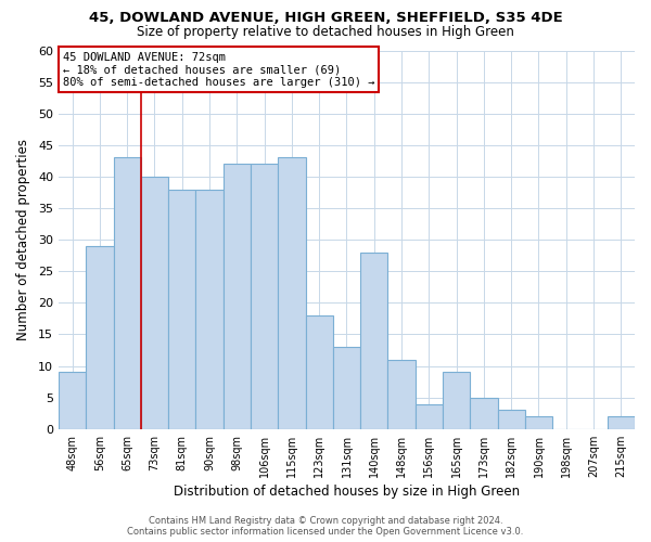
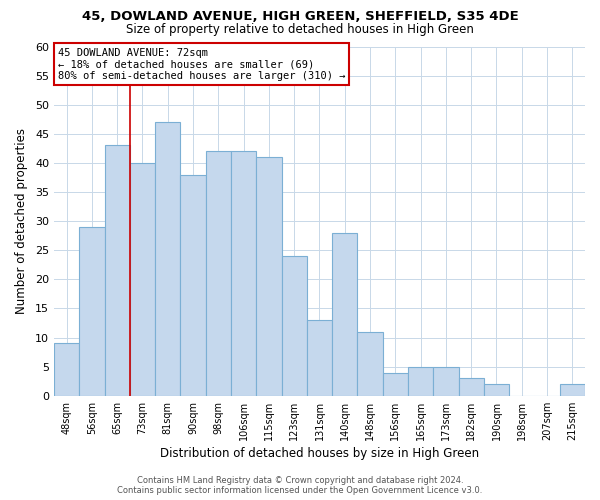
81sqm: 38 -> 47
115sqm: 43 -> 41
123sqm: 18 -> 24
165sqm: 9 -> 5
